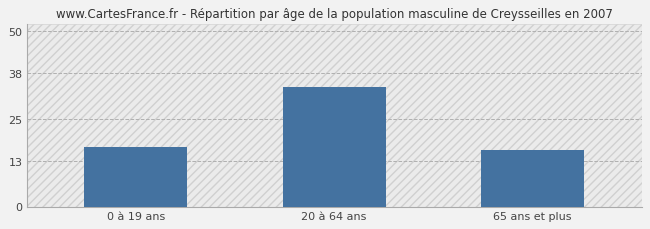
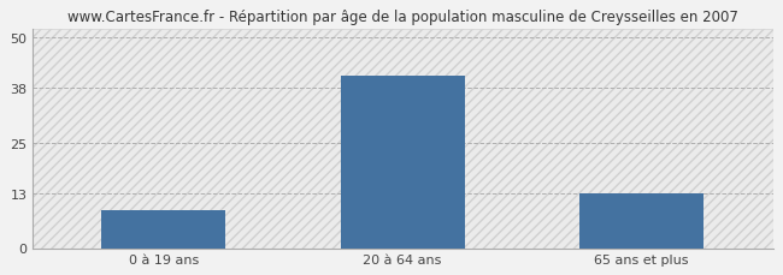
0 à 19 ans: 17 -> 9
20 à 64 ans: 34 -> 41
65 ans et plus: 16 -> 13
